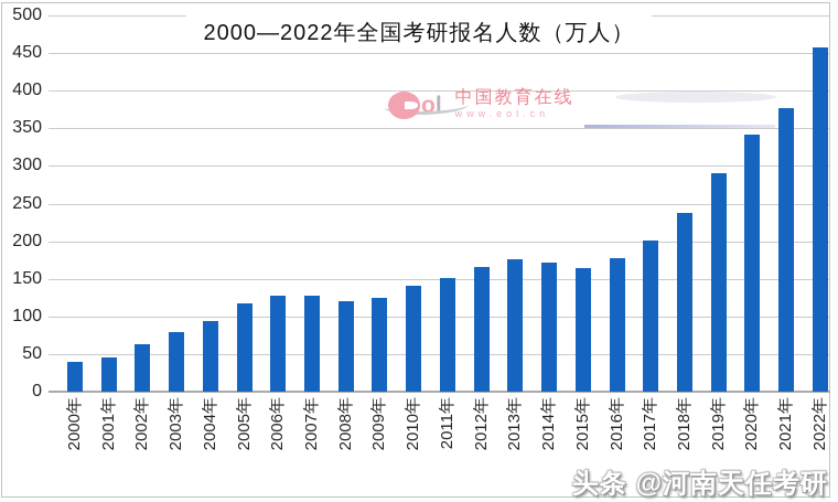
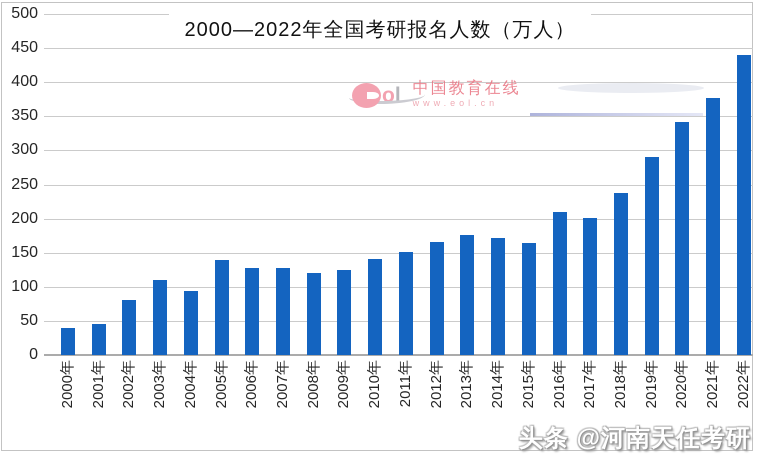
2002年: 60 -> 80
2003年: 80 -> 110
2005年: 120 -> 140
2016年: 180 -> 210
2022年: 460 -> 440
